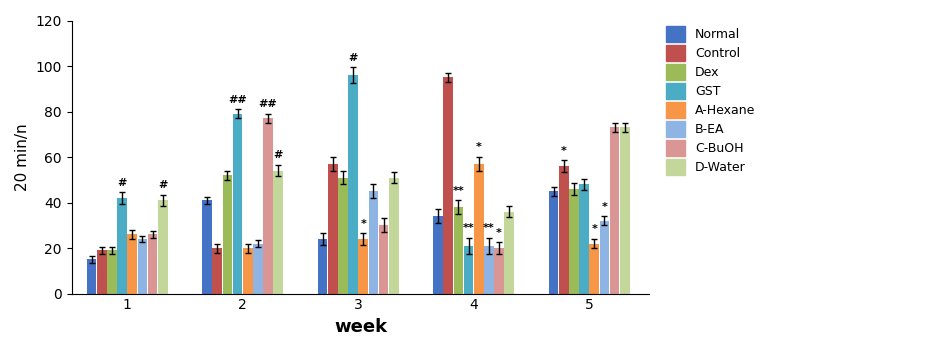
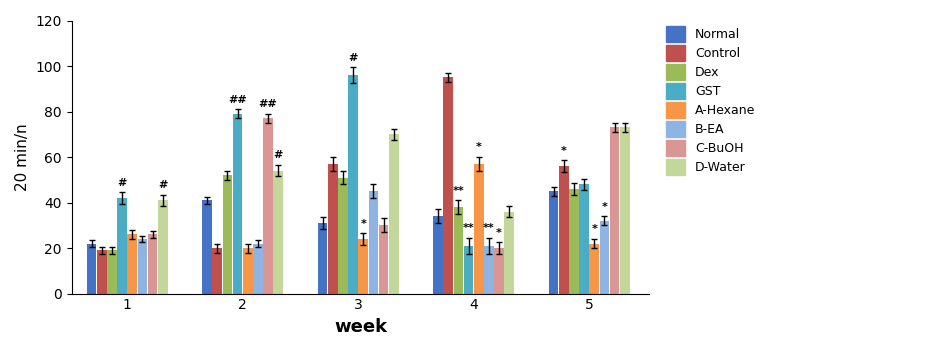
Normal/1: 15 -> 22
Normal/3: 24 -> 31
D-Water/3: 51 -> 70
